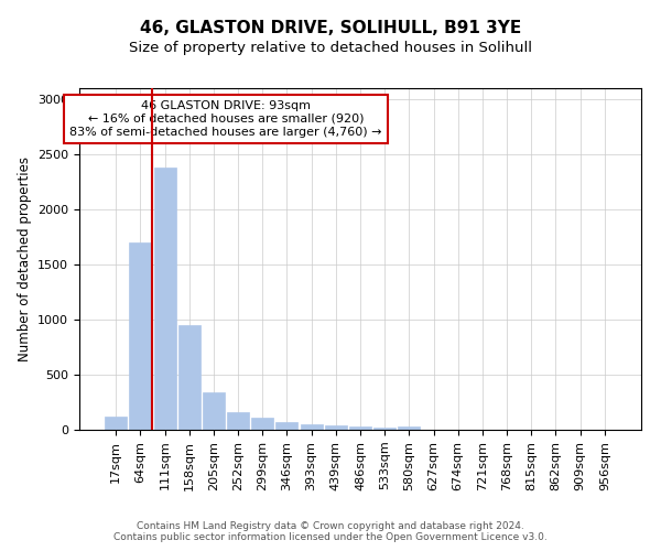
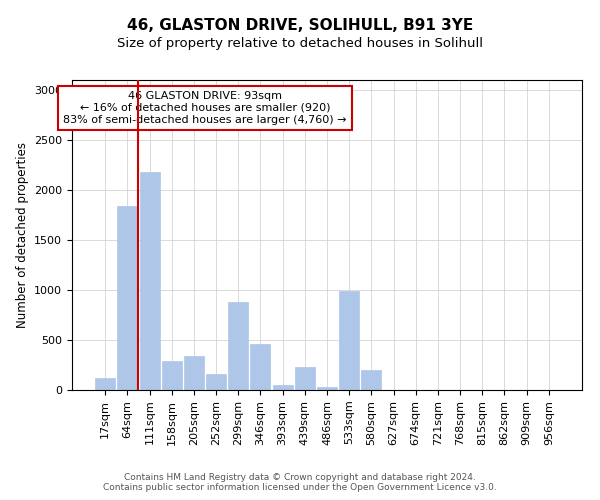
64sqm: 1700 -> 1840
111sqm: 2380 -> 2180
158sqm: 950 -> 290
299sqm: 120 -> 880
346sqm: 70 -> 460
439sqm: 40 -> 230
533sqm: 20 -> 990
580sqm: 30 -> 200
